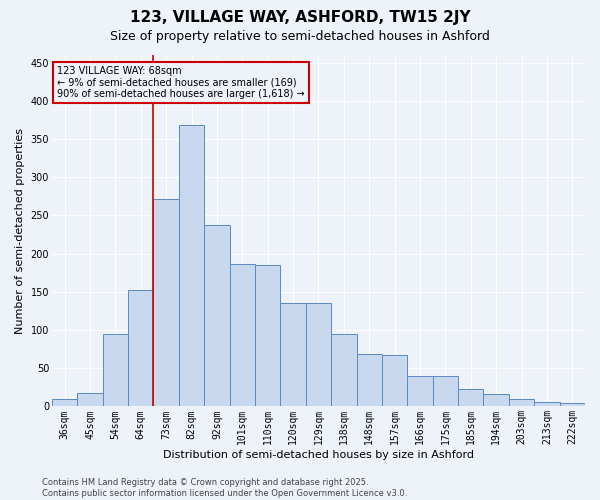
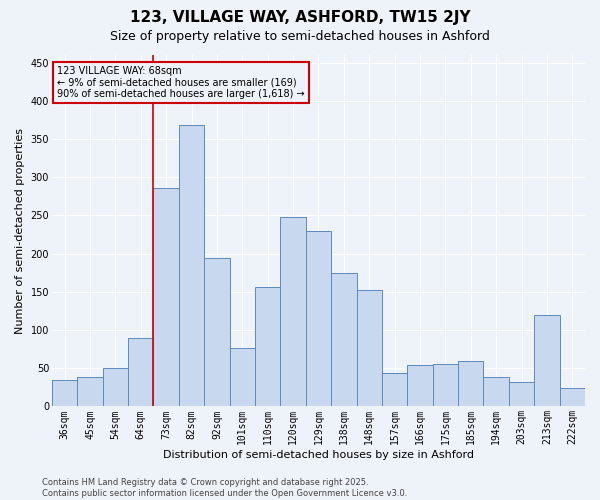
36sqm: 10 -> 34
45sqm: 18 -> 38
54sqm: 95 -> 50
64sqm: 152 -> 90
73sqm: 272 -> 286
92sqm: 237 -> 194
101sqm: 186 -> 76
110sqm: 185 -> 156
120sqm: 135 -> 248
129sqm: 135 -> 230
138sqm: 95 -> 174
148sqm: 68 -> 152
157sqm: 67 -> 44
166sqm: 40 -> 54
175sqm: 40 -> 56
185sqm: 23 -> 60
194sqm: 16 -> 38
203sqm: 10 -> 32
213sqm: 6 -> 120
222sqm: 5 -> 24
